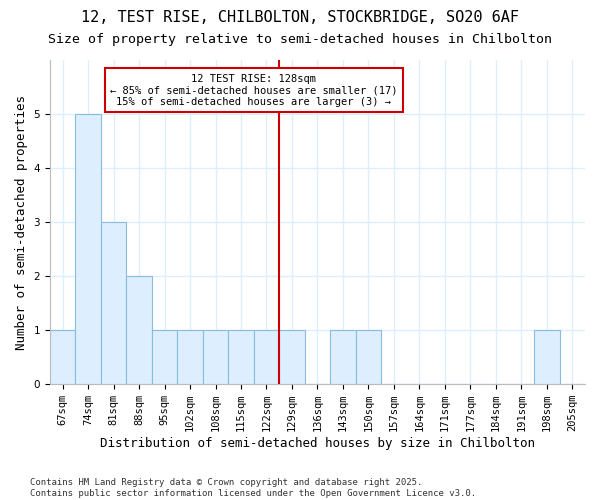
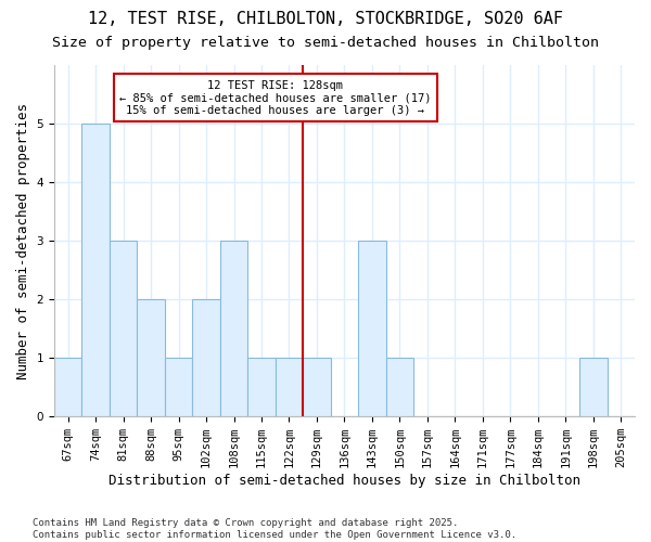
102sqm: 1 -> 2
108sqm: 1 -> 3
143sqm: 1 -> 3
